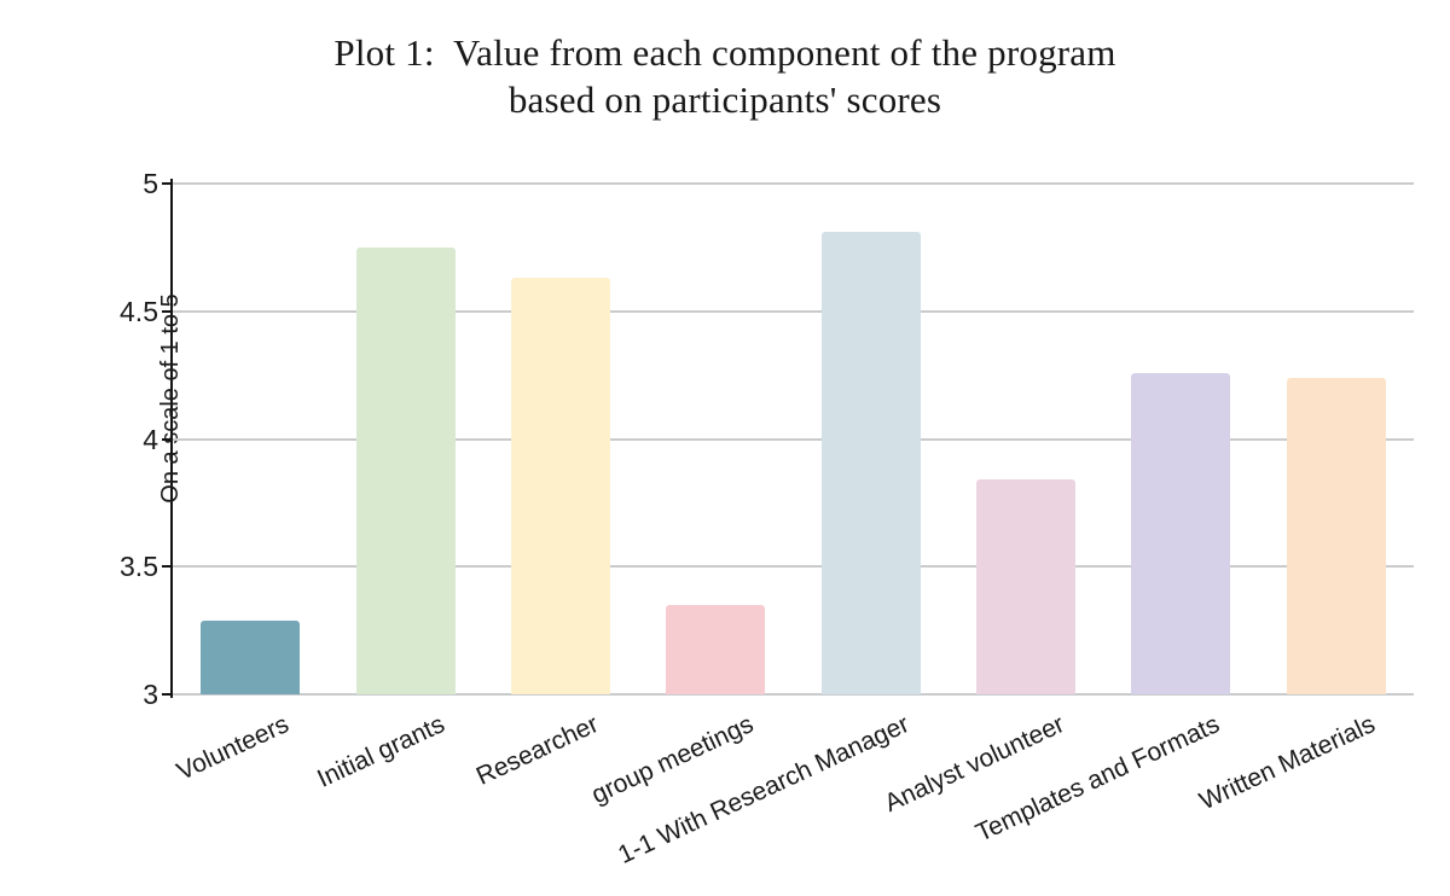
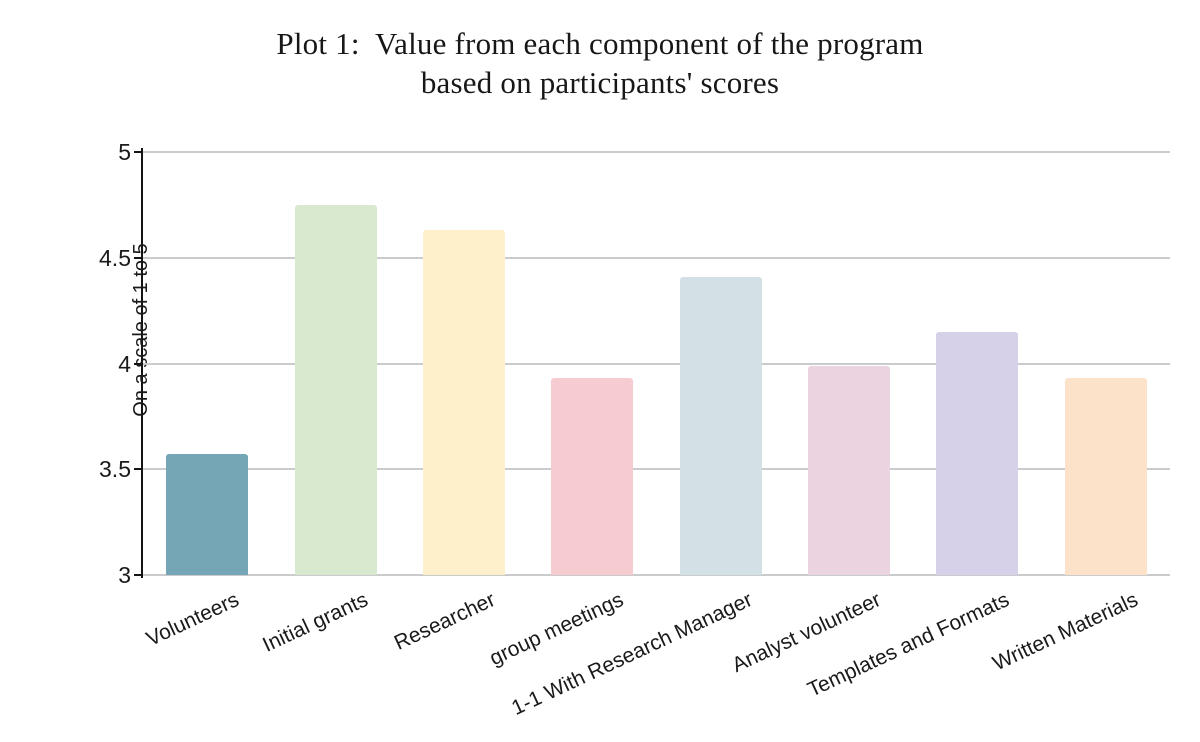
Volunteers: 3.29 -> 3.57
group meetings: 3.35 -> 3.93
1-1 With Research Manager: 4.81 -> 4.41
Analyst volunteer: 3.84 -> 3.99
Templates and Formats: 4.26 -> 4.15
Written Materials: 4.24 -> 3.93
